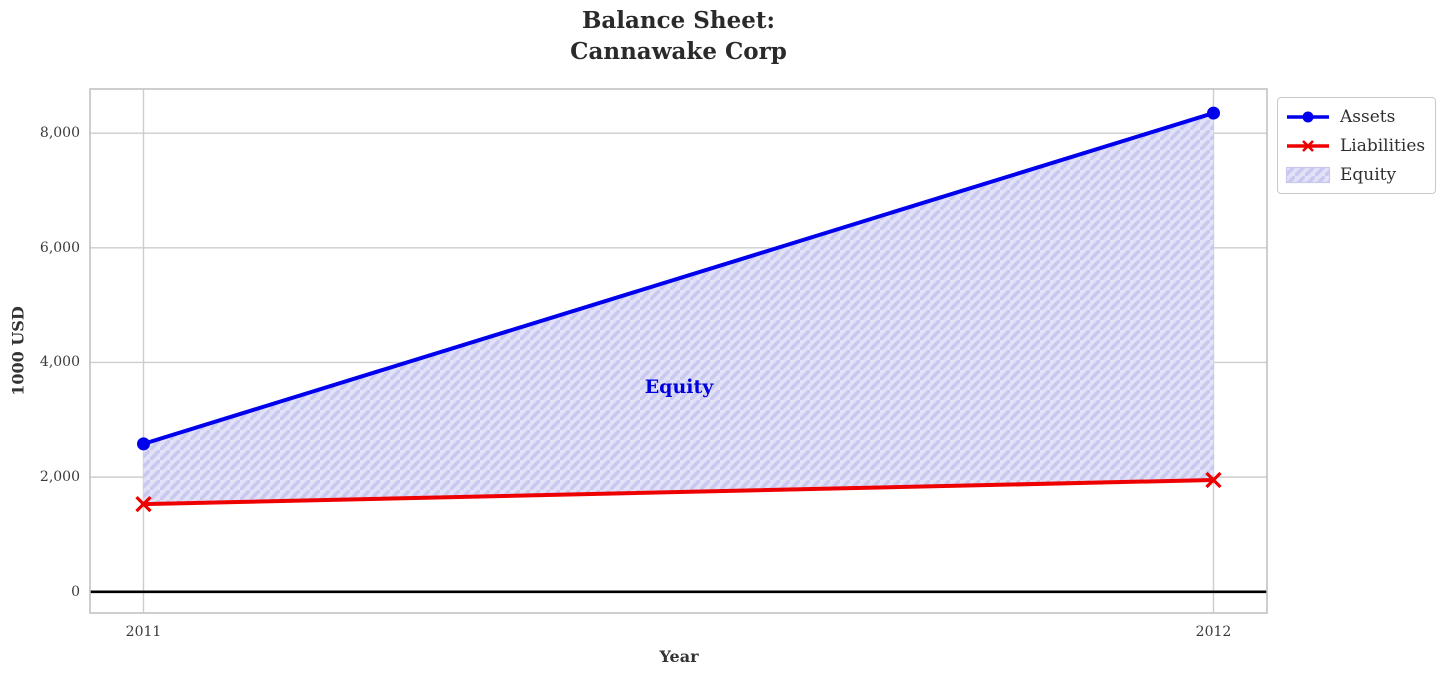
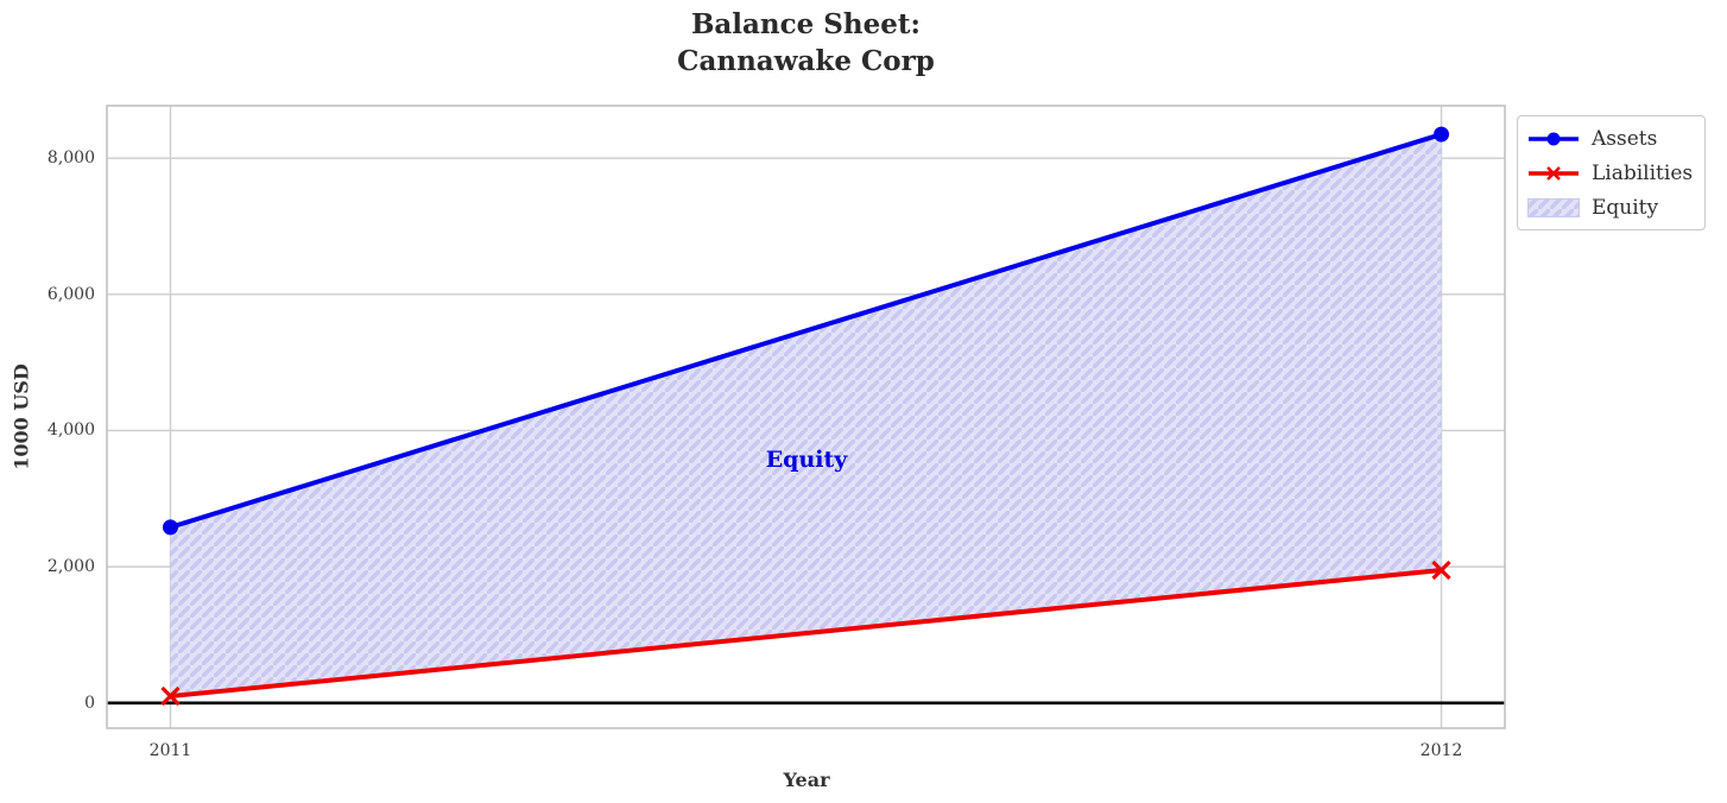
Liabilities/2011: 1500 -> 100
